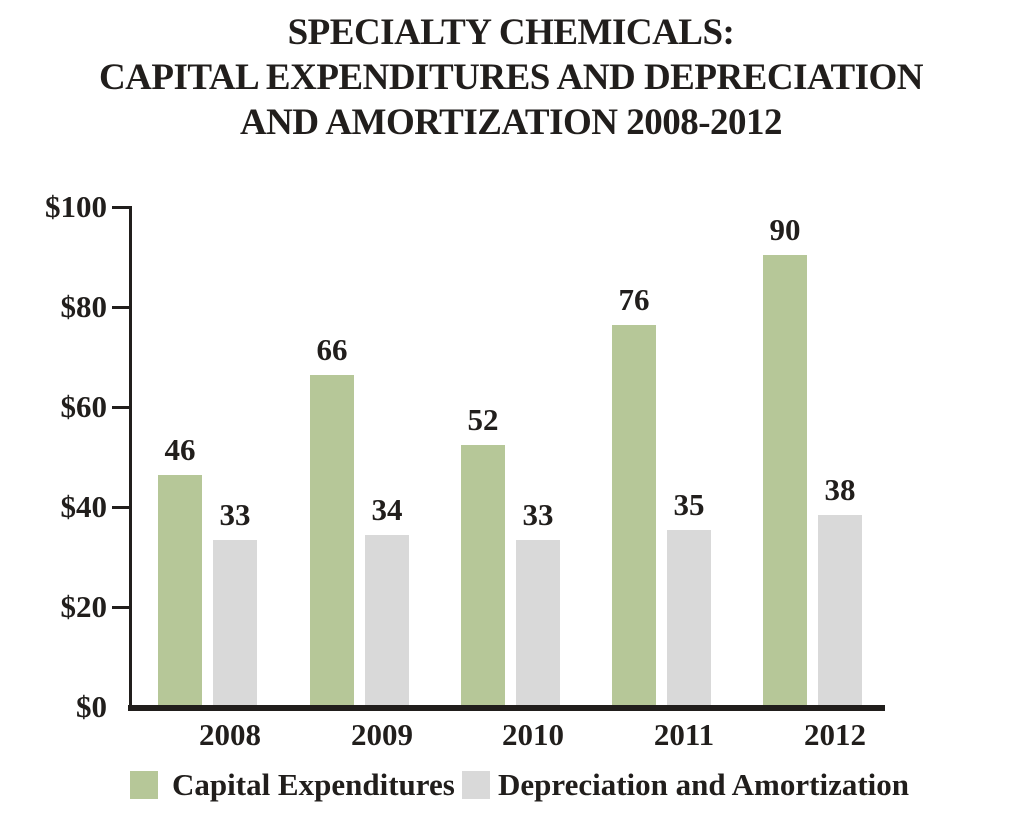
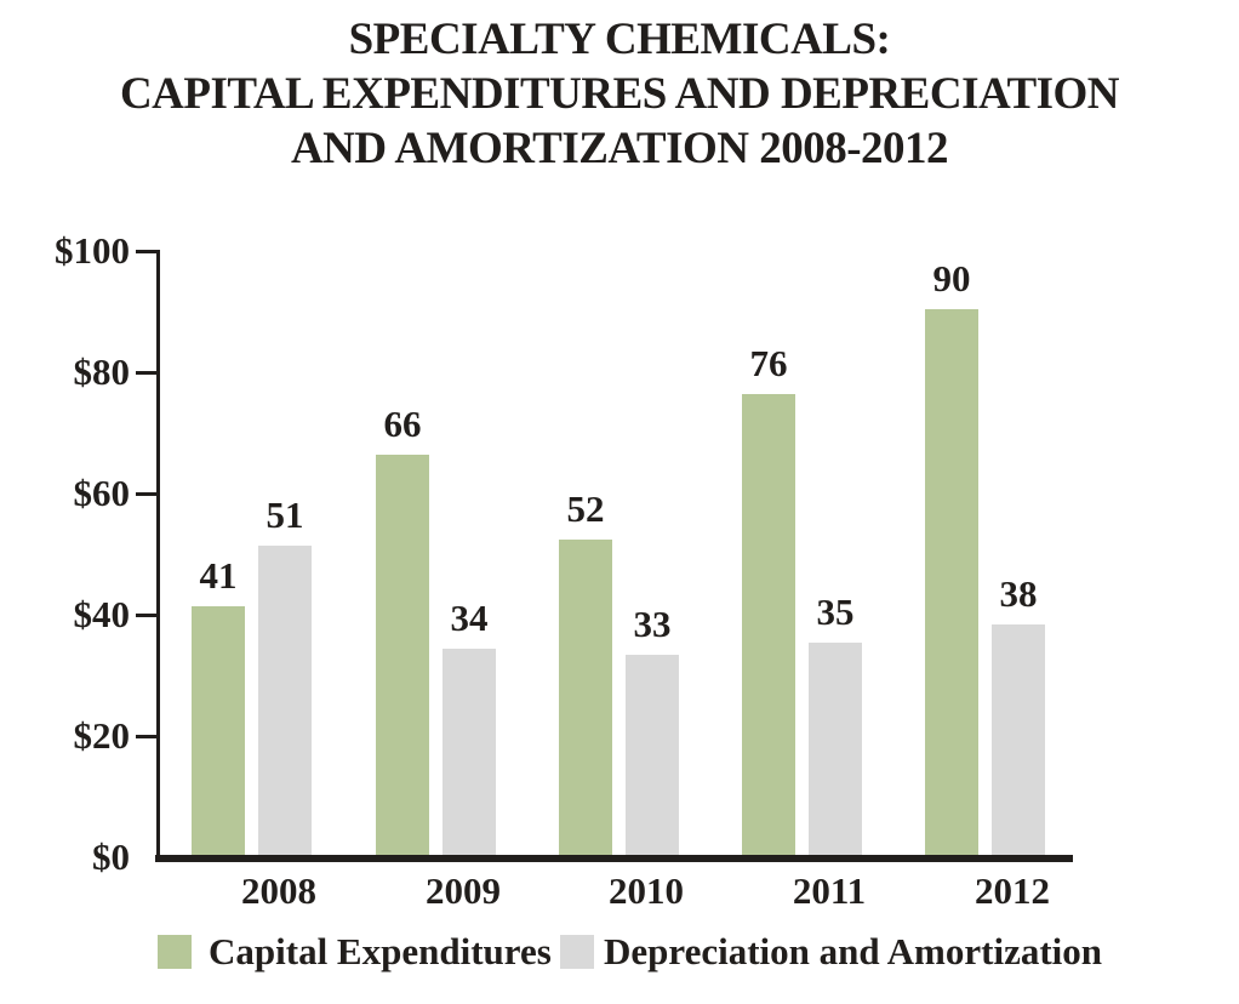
Capital Expenditures/2008: 46 -> 41
Depreciation and Amortization/2008: 33 -> 51
